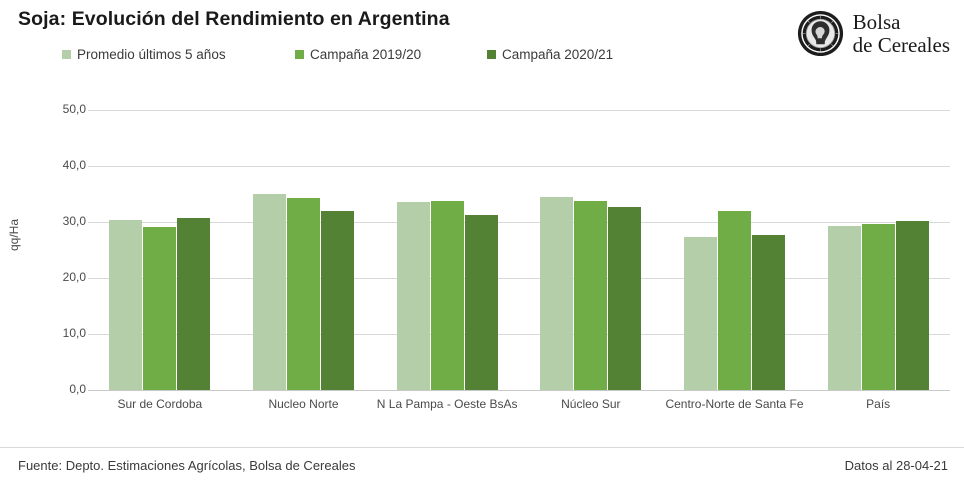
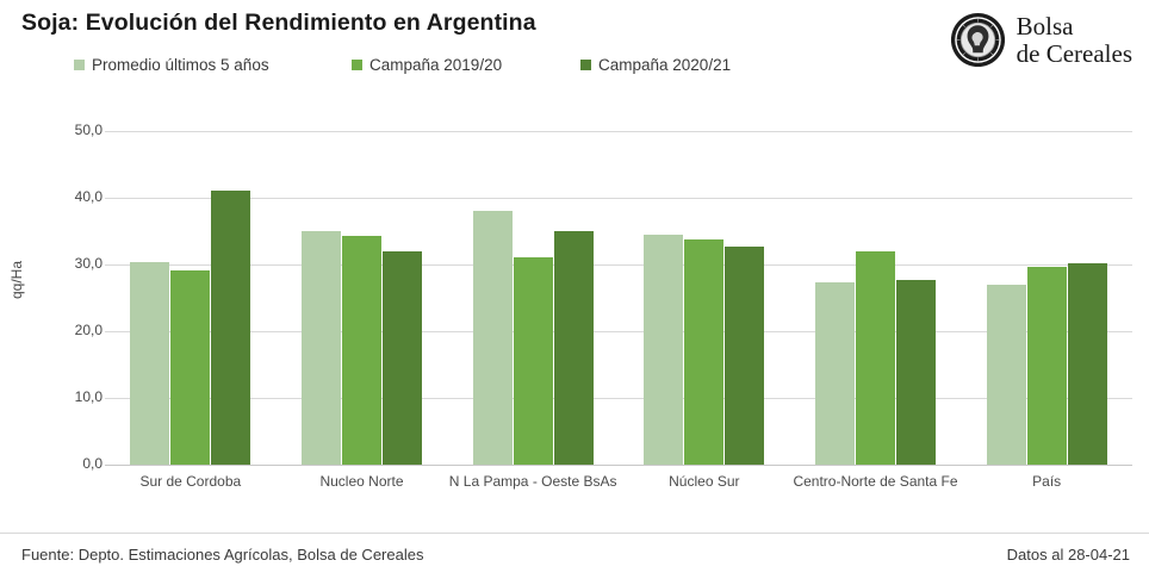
Campaña 2020/21/Sur de Cordoba: 31 -> 41
Promedio últimos 5 años/N La Pampa - Oeste BsAs: 34 -> 38
Campaña 2019/20/N La Pampa - Oeste BsAs: 34 -> 31
Campaña 2020/21/N La Pampa - Oeste BsAs: 31 -> 35
Promedio últimos 5 años/País: 29 -> 27
